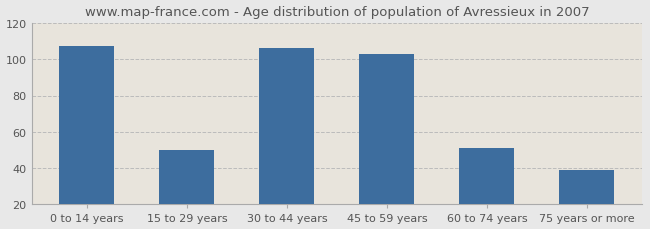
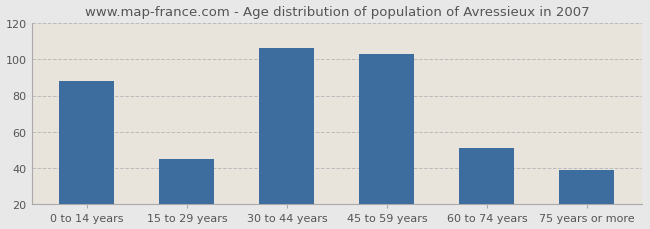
0 to 14 years: 107 -> 88
15 to 29 years: 50 -> 45
